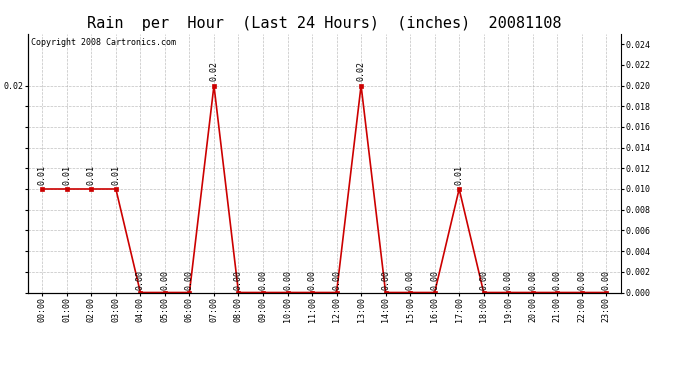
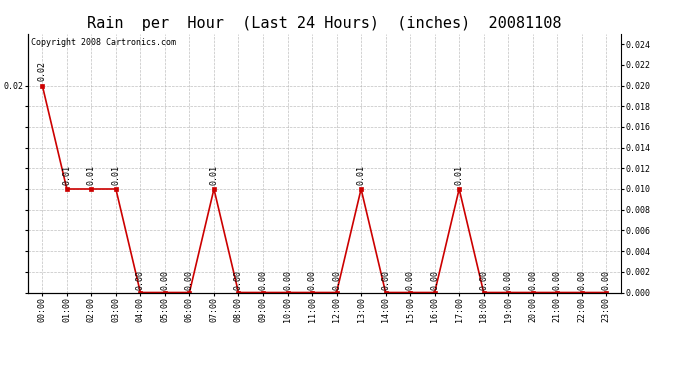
00:00: 0.01 -> 0.02
07:00: 0.02 -> 0.01
13:00: 0.02 -> 0.01
